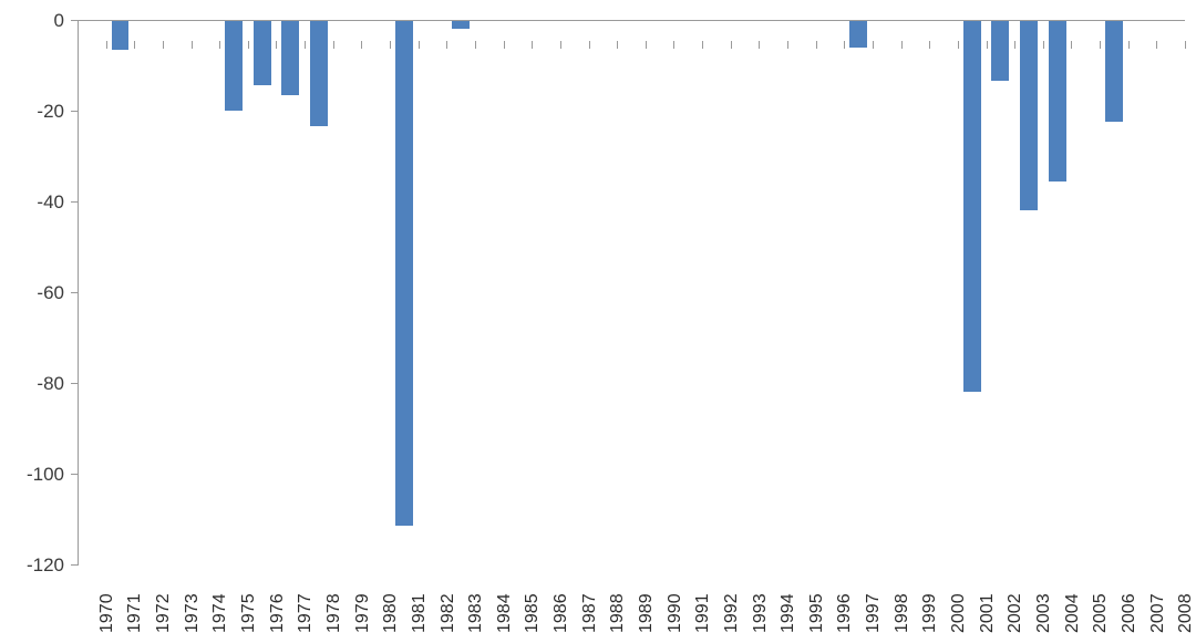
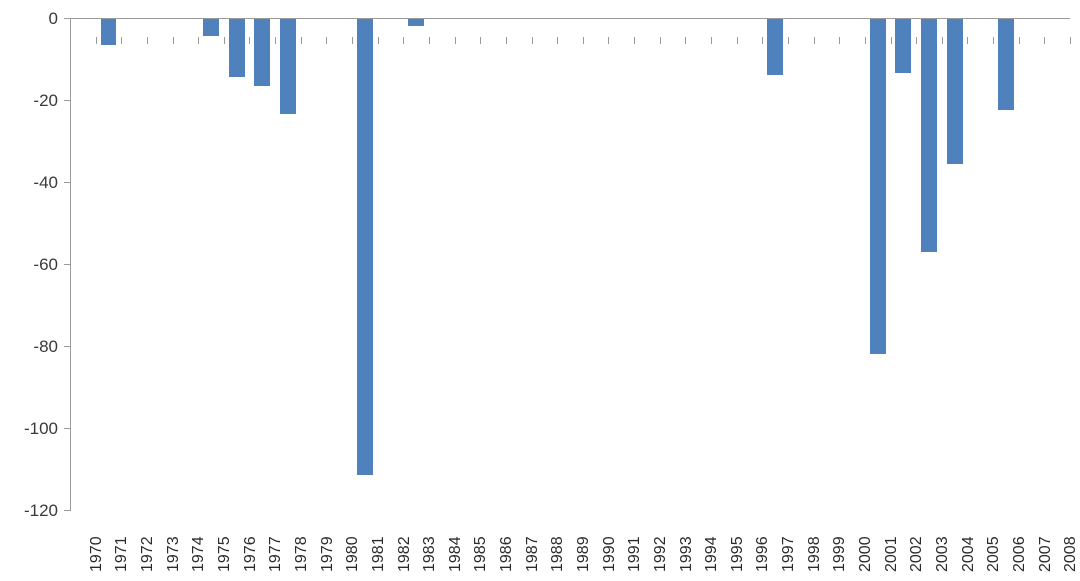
1975: -20 -> -4
1997: -6 -> -14
2003: -42 -> -57
